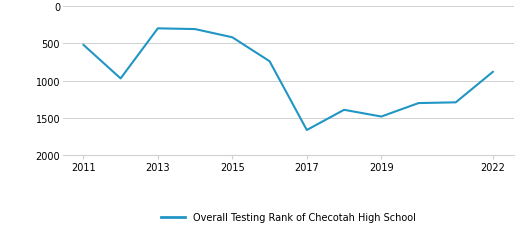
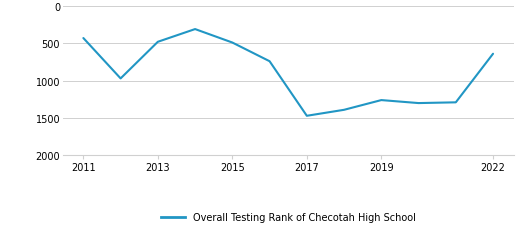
2011: 520 -> 430
2013: 300 -> 480
2015: 420 -> 490
2017: 1660 -> 1470
2019: 1480 -> 1260
2022: 880 -> 640
